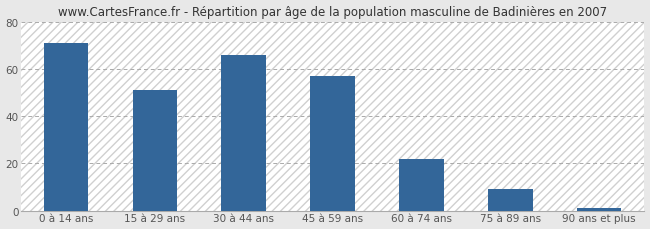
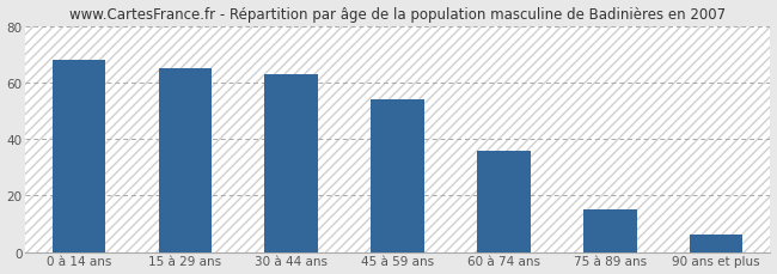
0 à 14 ans: 71 -> 68
15 à 29 ans: 51 -> 65
30 à 44 ans: 66 -> 63
45 à 59 ans: 57 -> 54
60 à 74 ans: 22 -> 36
75 à 89 ans: 9 -> 15
90 ans et plus: 1 -> 6
